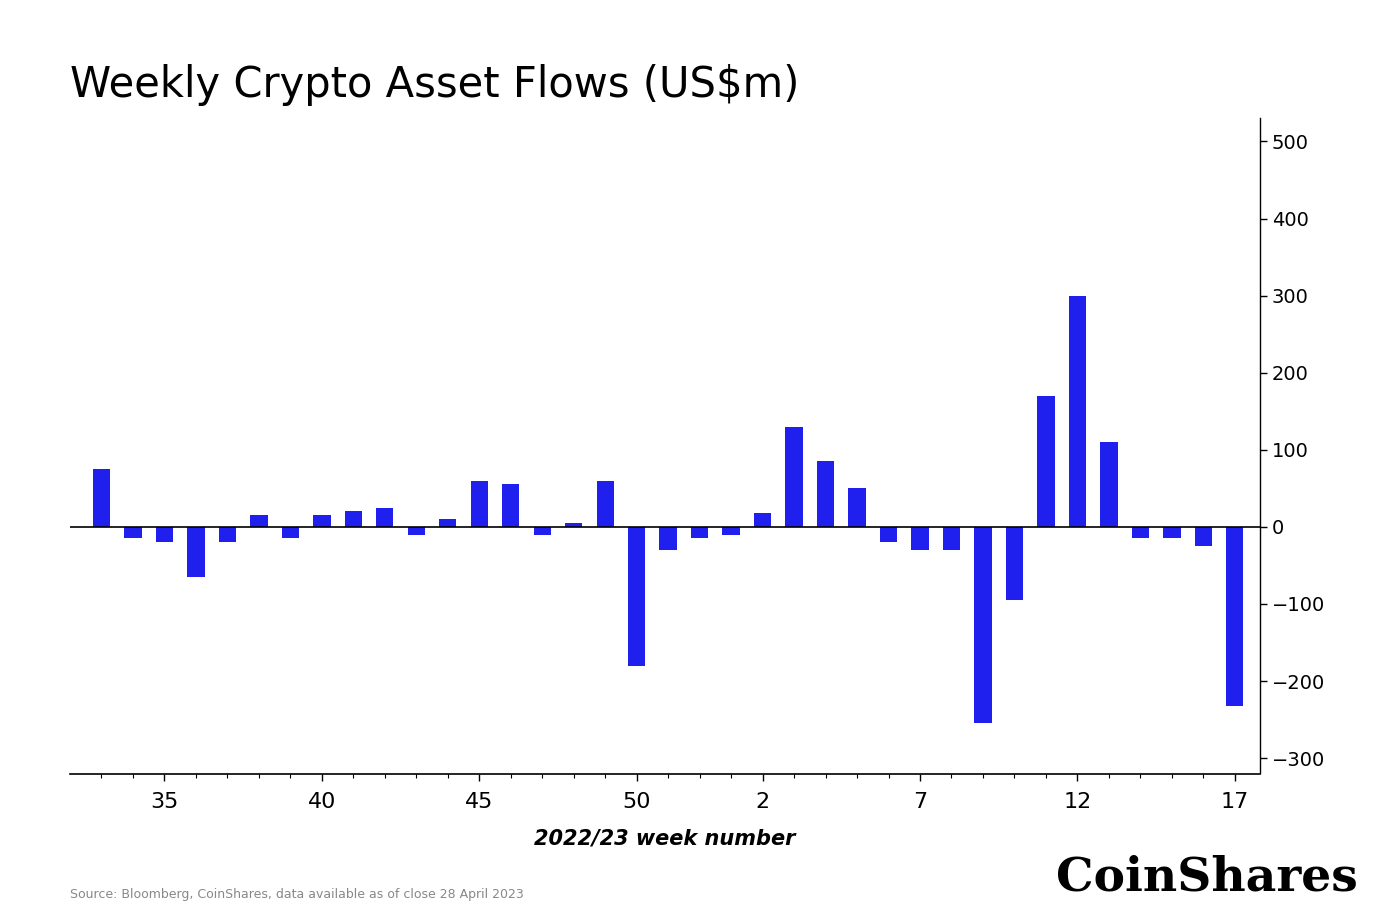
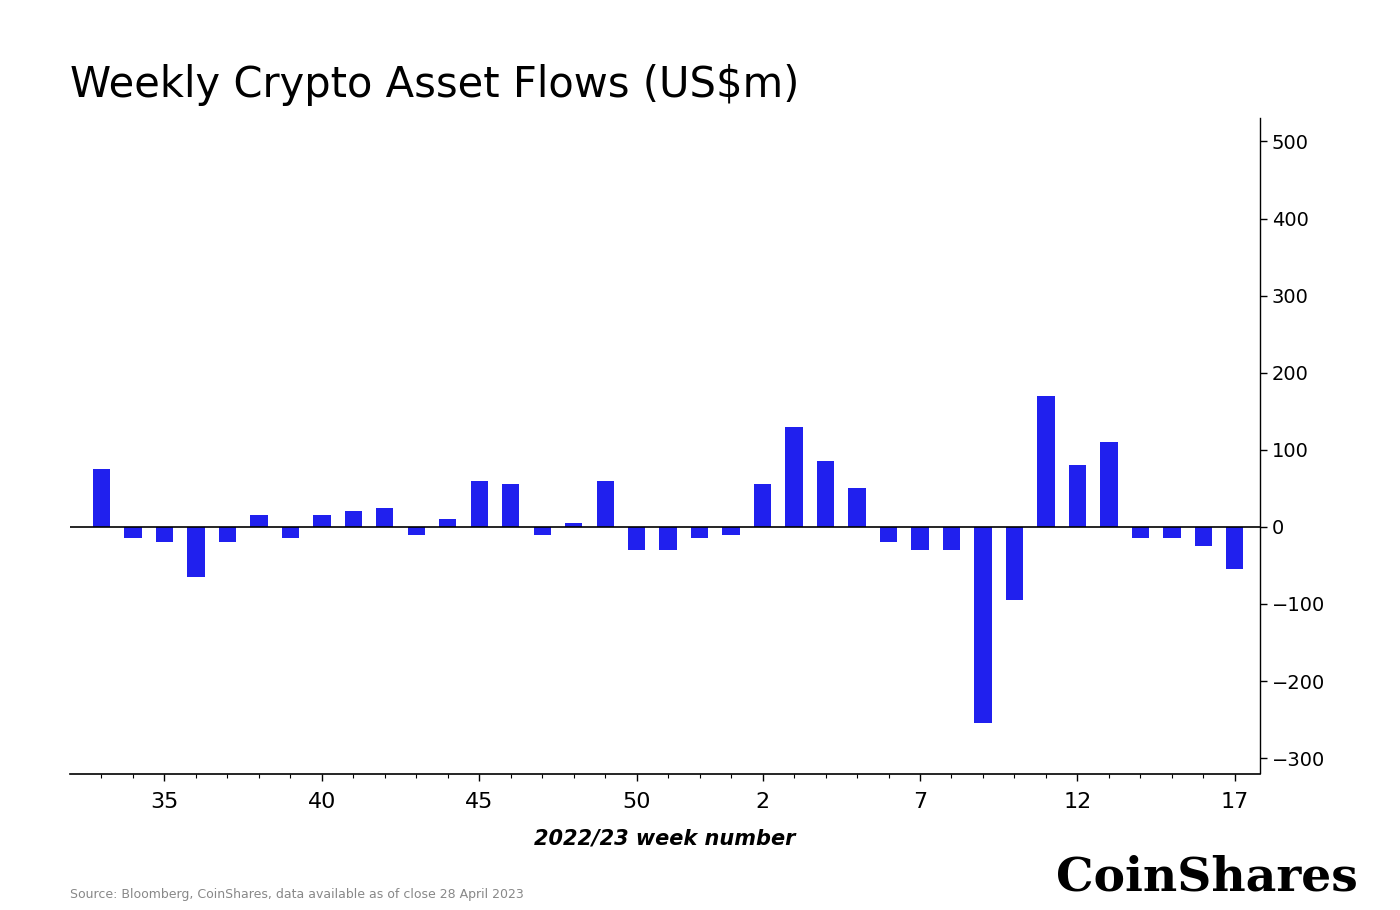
50: -180 -> -30
2: 18 -> 55
12: 300 -> 80
17: -232 -> -55
